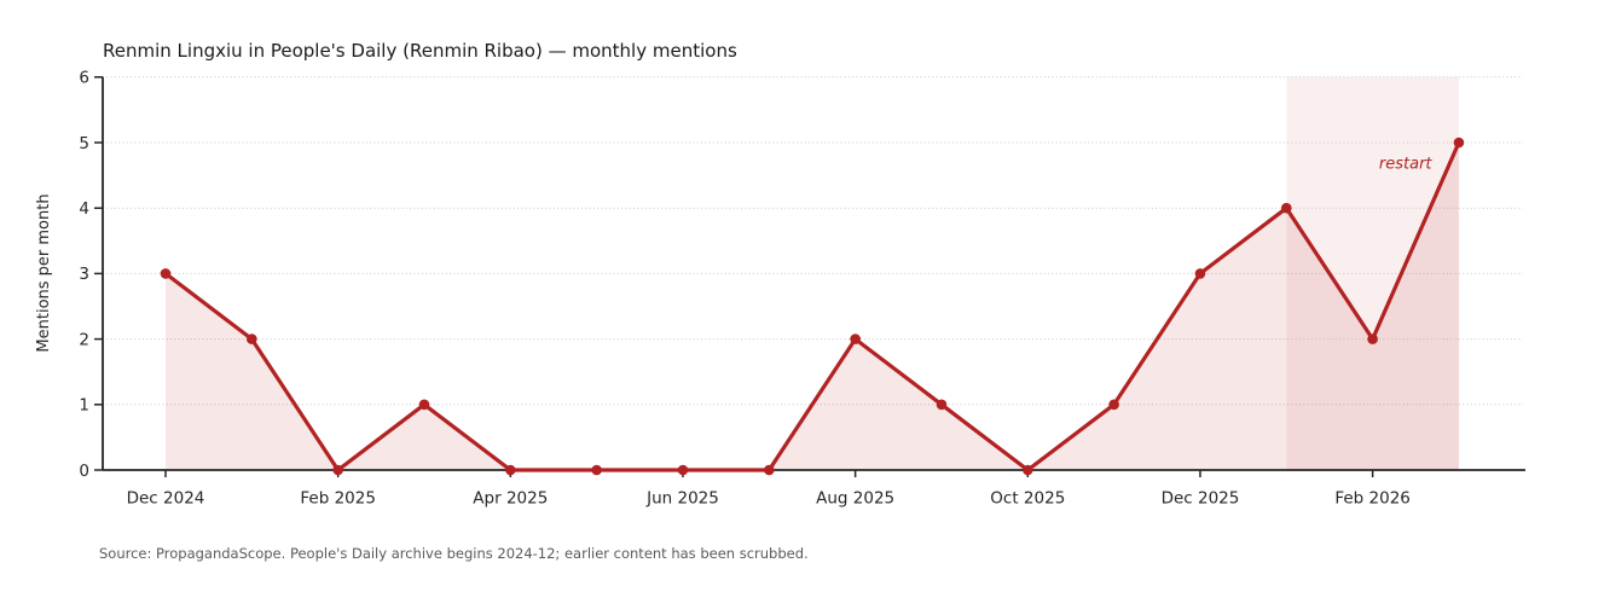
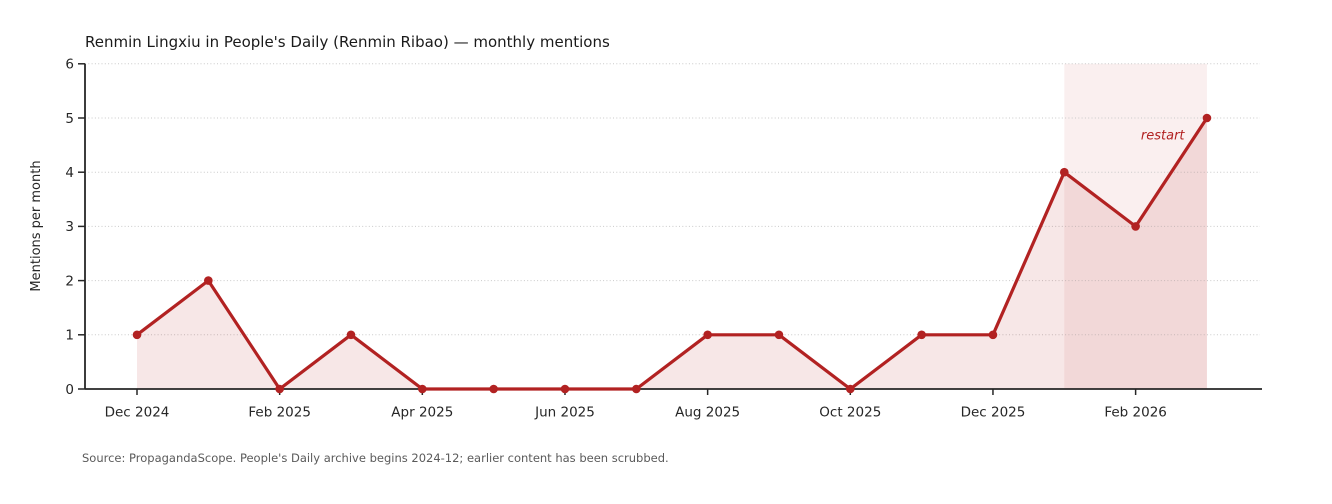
Dec 2024: 3 -> 1
Aug 2025: 2 -> 1
Dec 2025: 3 -> 1
Feb 2026: 2 -> 3
